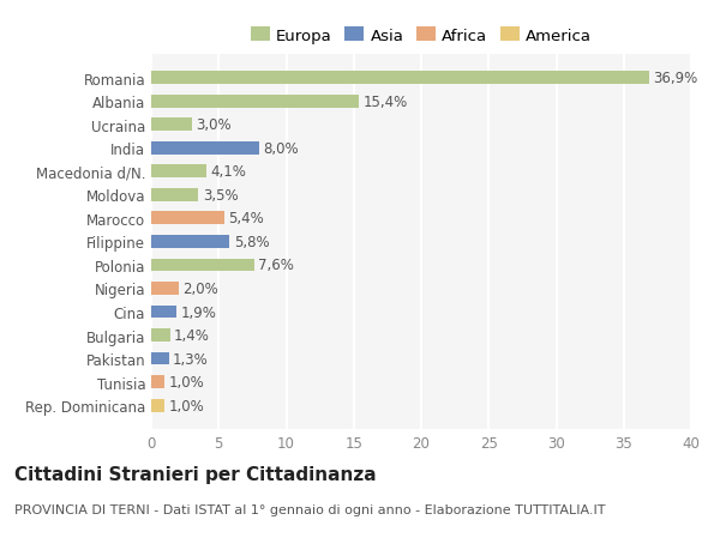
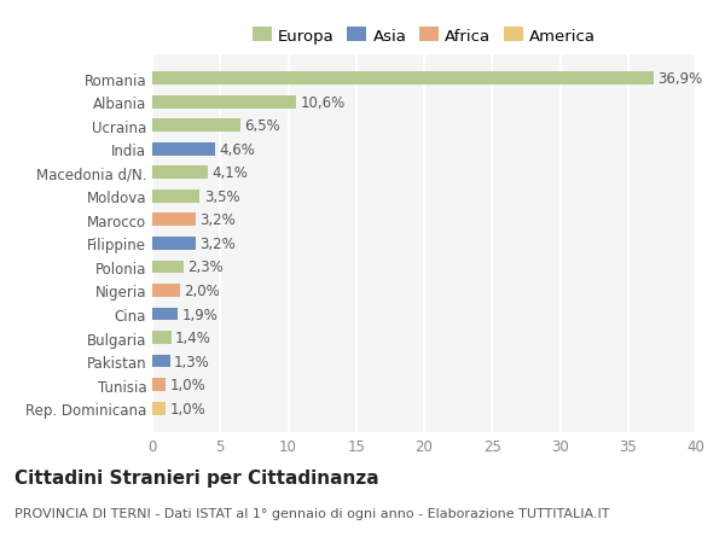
Albania: 15,4% -> 10,6%
Ucraina: 3,0% -> 6,5%
India: 8,0% -> 4,6%
Marocco: 5,4% -> 3,2%
Filippine: 5,8% -> 3,2%
Polonia: 7,6% -> 2,3%
